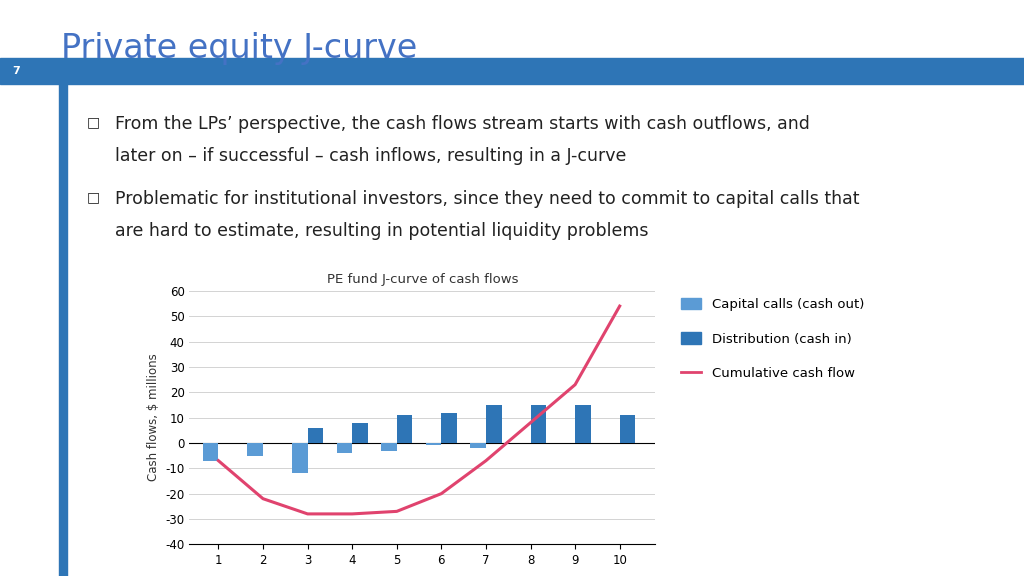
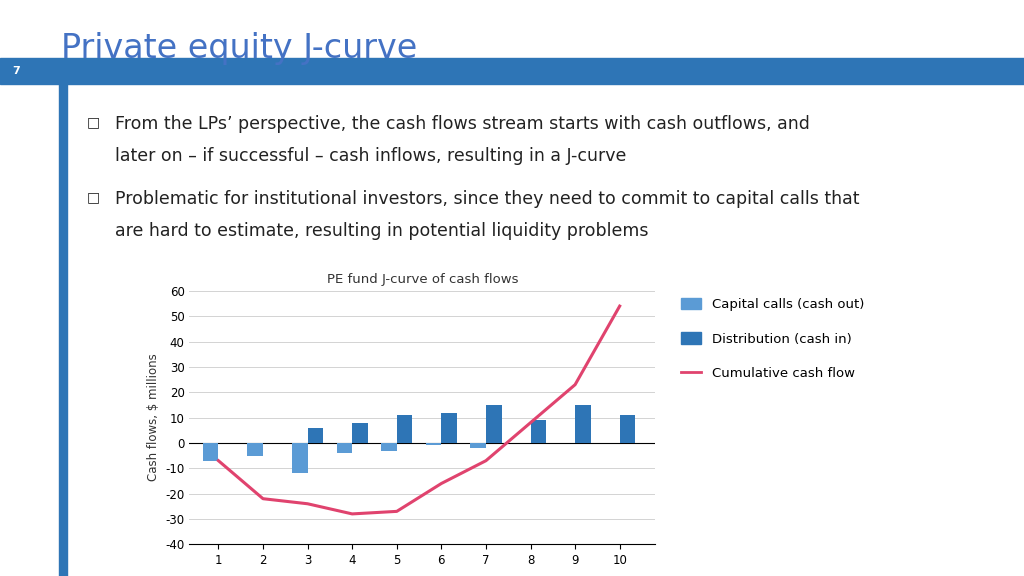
Cumulative cash flow/3: -28 -> -24
Cumulative cash flow/6: -20 -> -16
Distribution (cash in)/8: 15 -> 9
